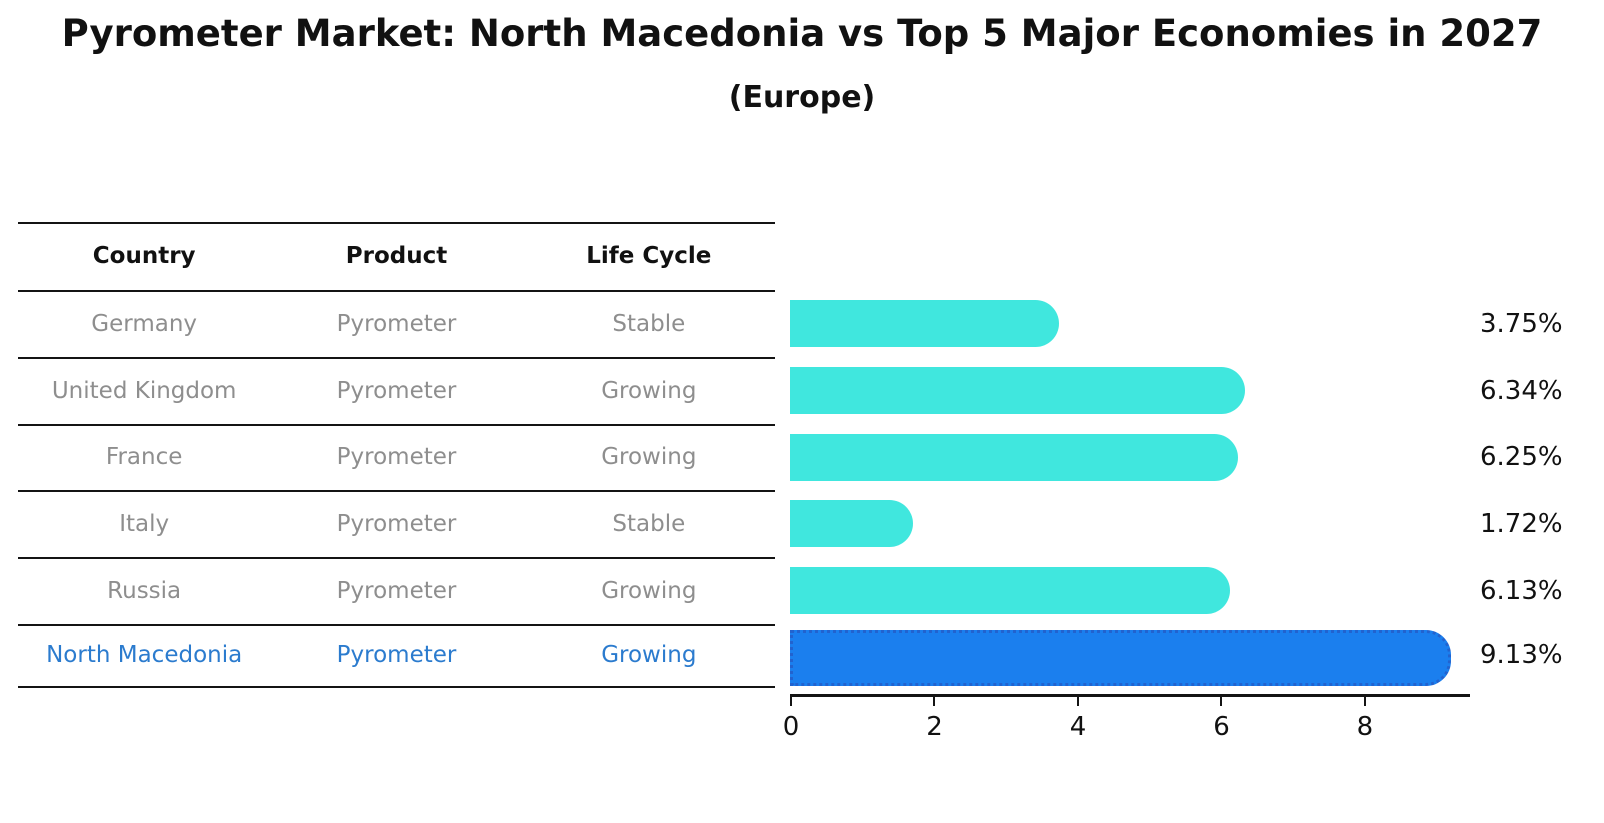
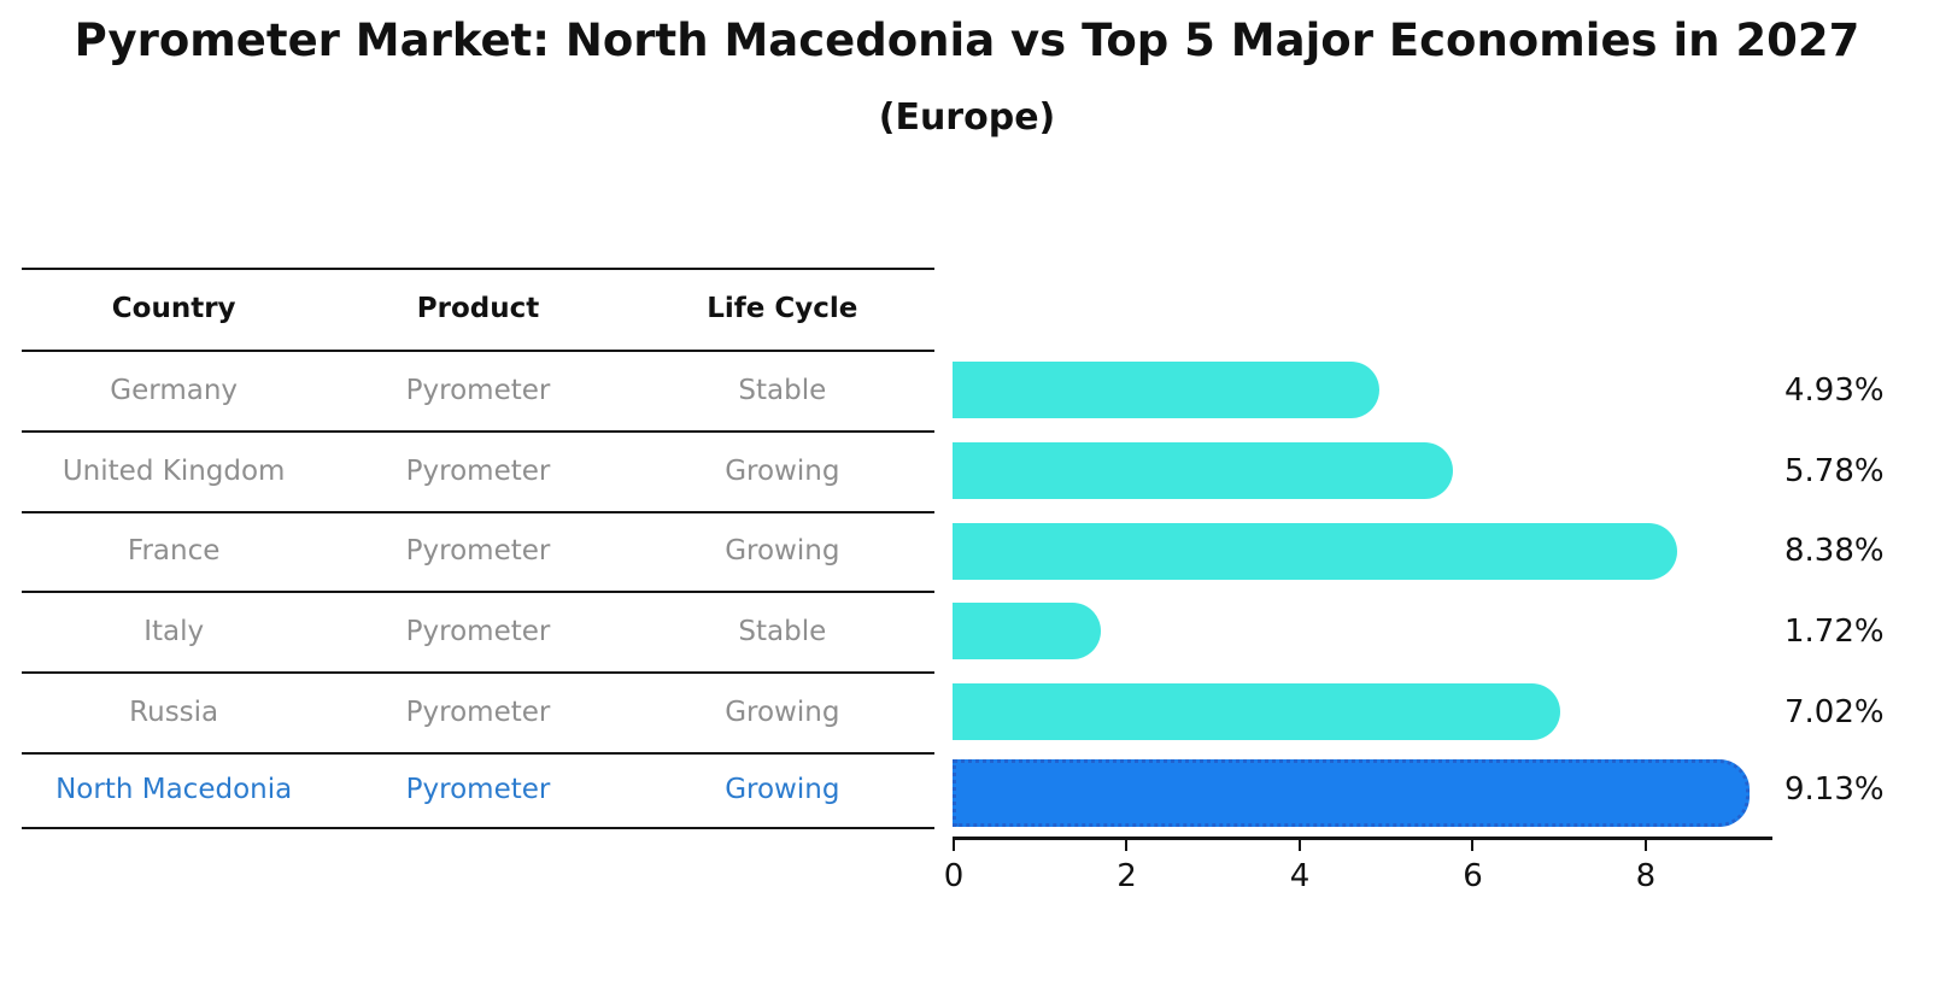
Germany: 3.75% -> 4.93%
United Kingdom: 6.34% -> 5.78%
France: 6.25% -> 8.38%
Russia: 6.13% -> 7.02%
